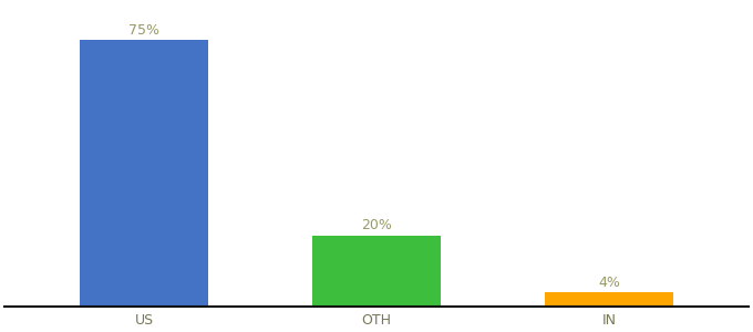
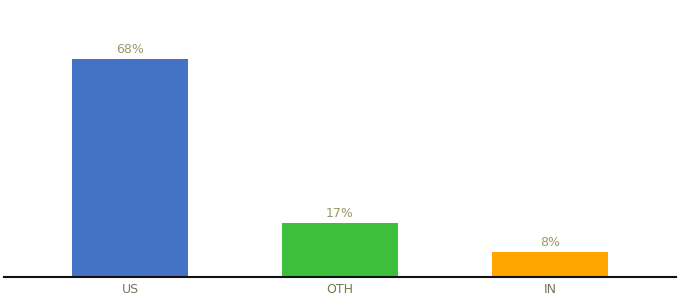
US: 75% -> 68%
OTH: 20% -> 17%
IN: 4% -> 8%
